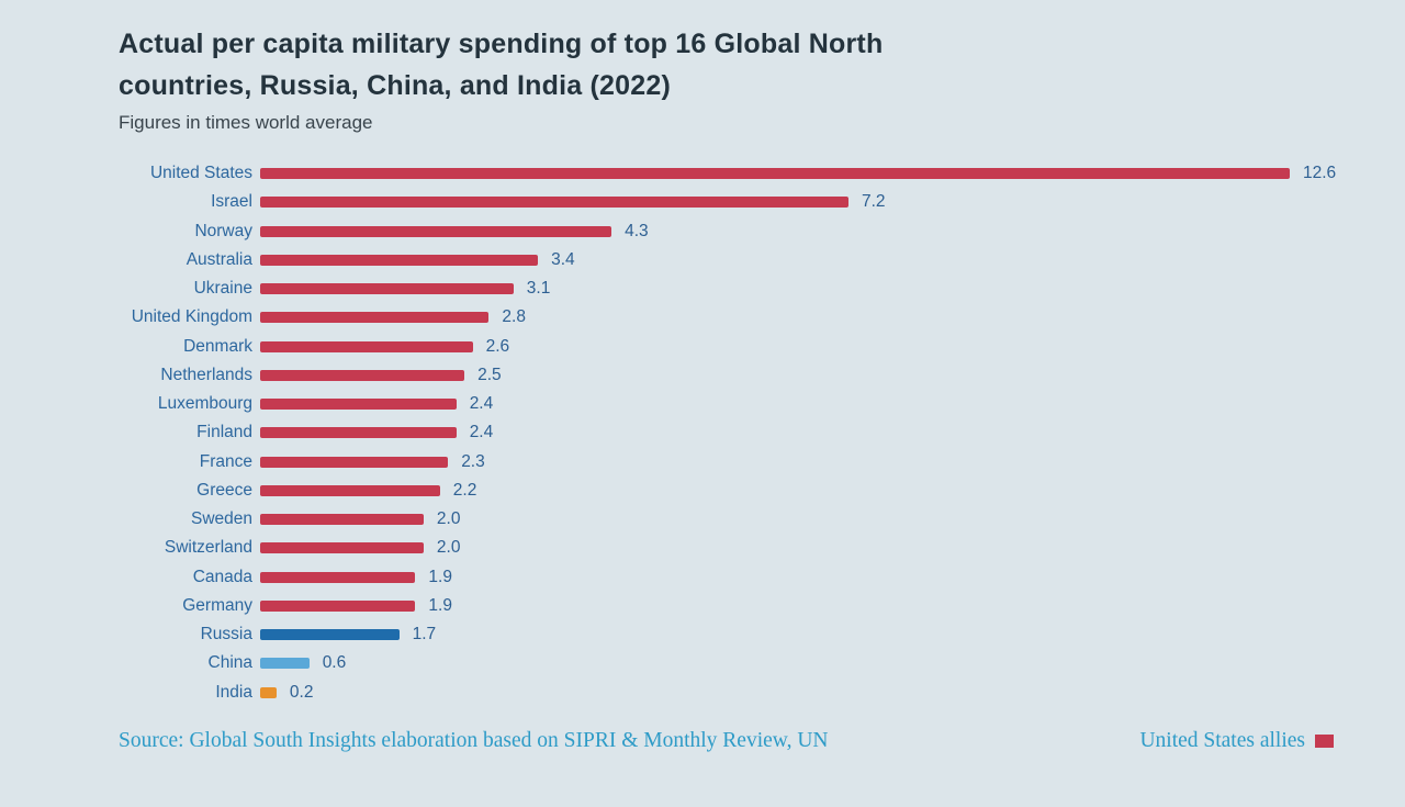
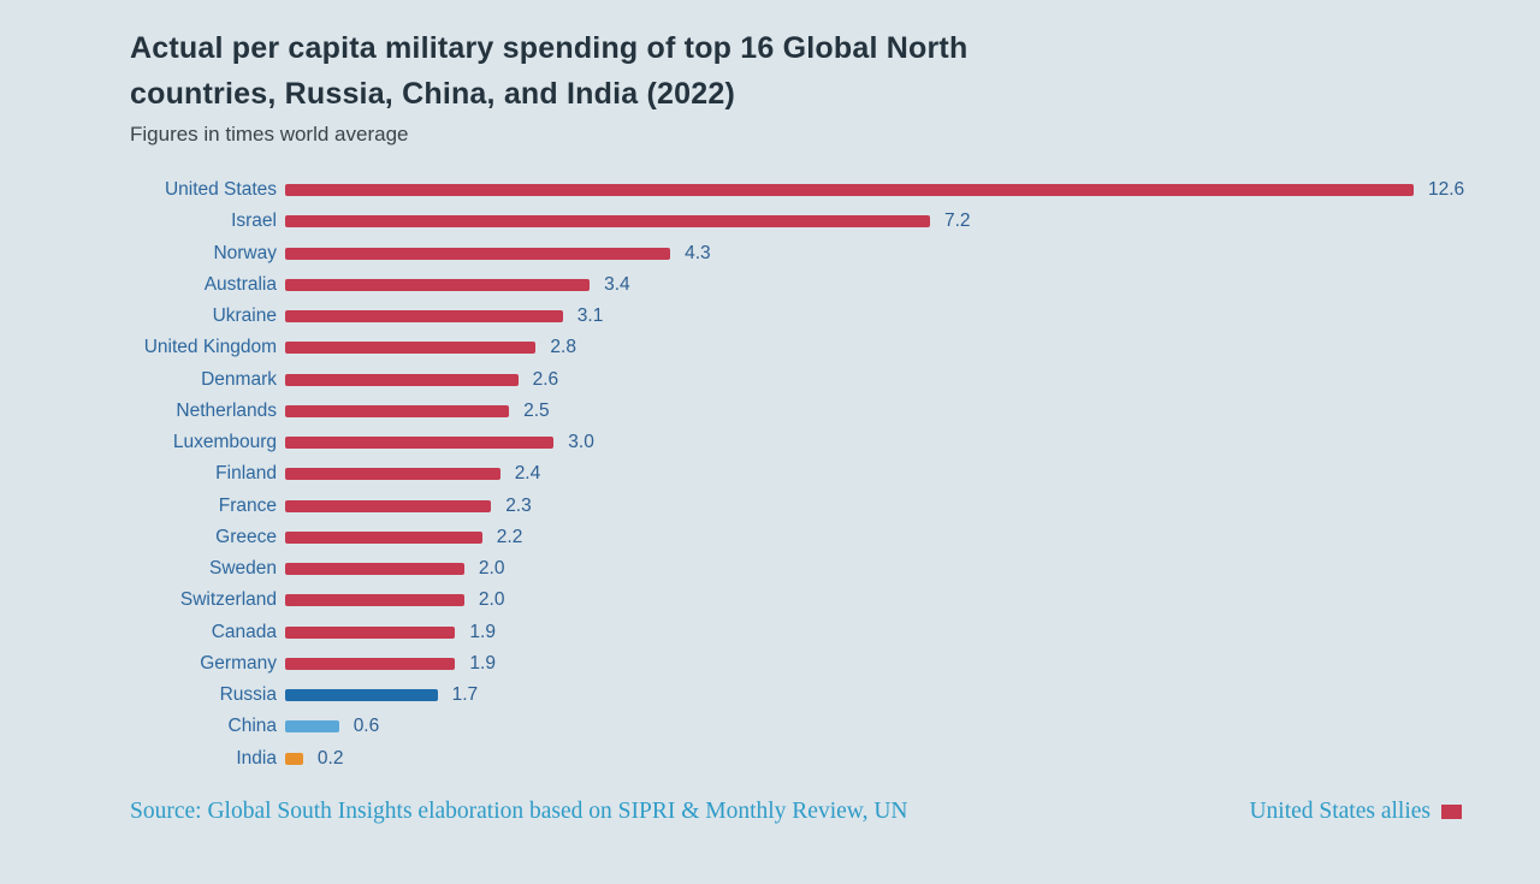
Luxembourg: 2.4 -> 3.0
